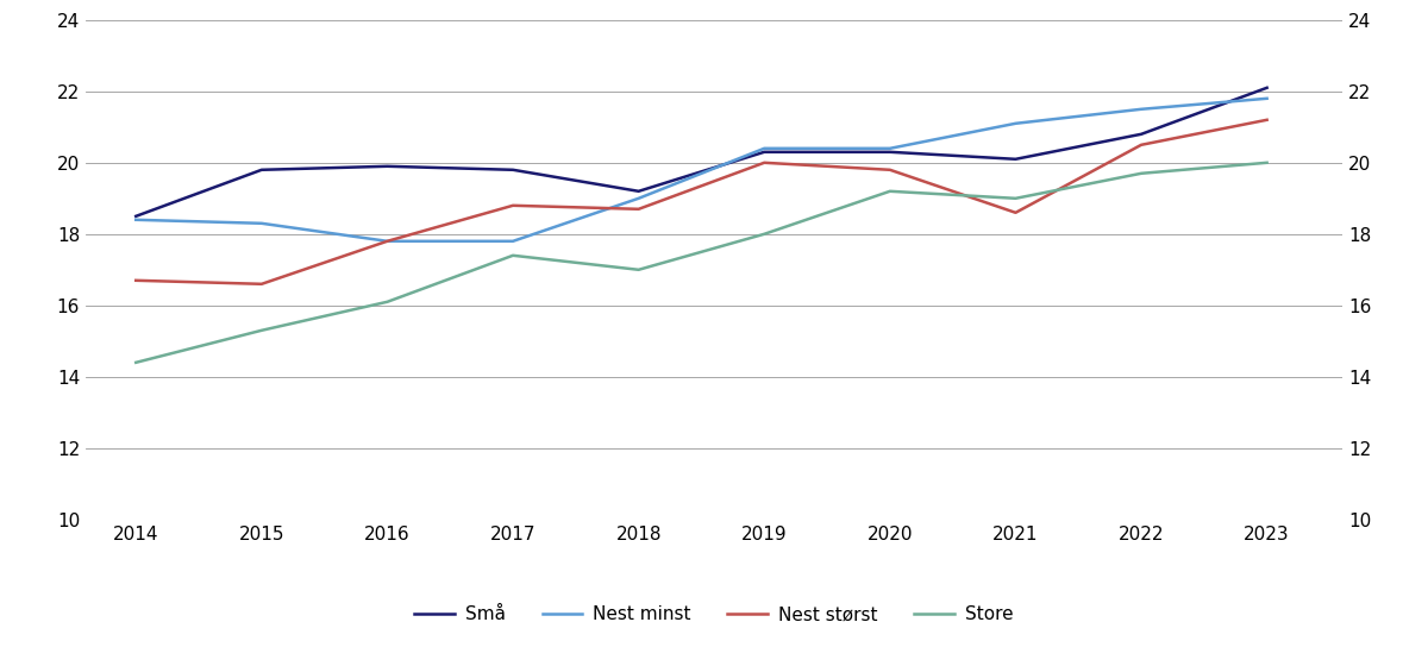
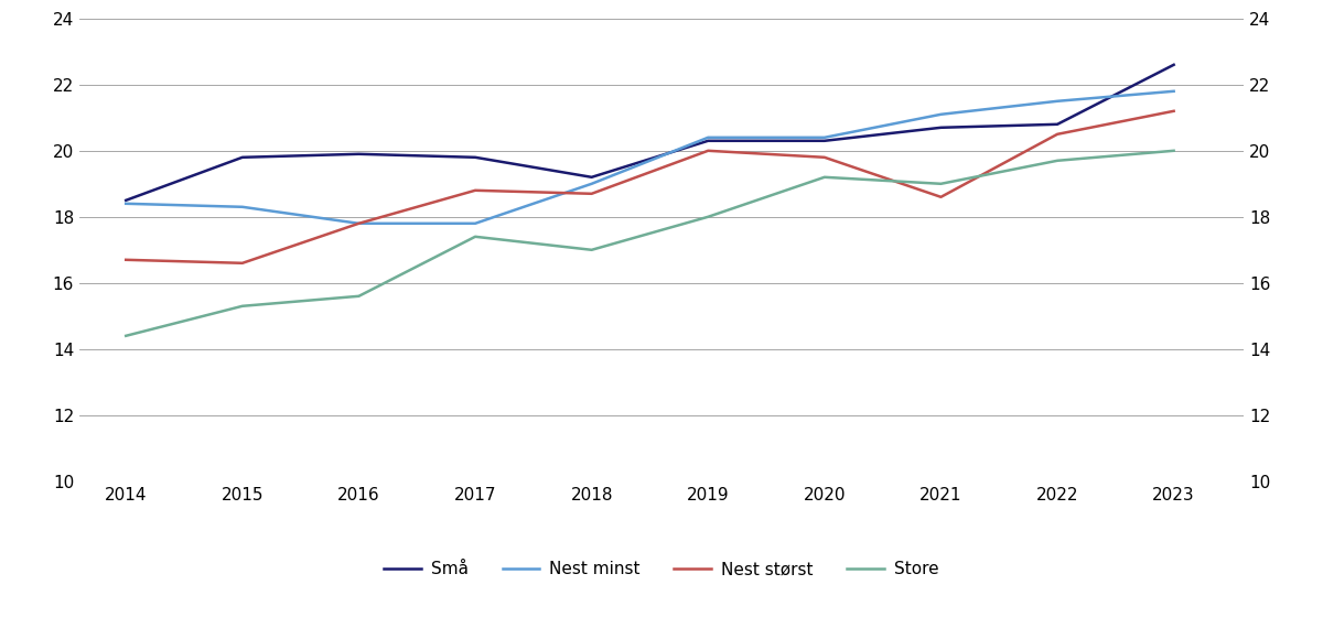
Store/2016: 16.1 -> 15.6
Små/2021: 20.1 -> 20.7
Små/2023: 22.1 -> 22.6
